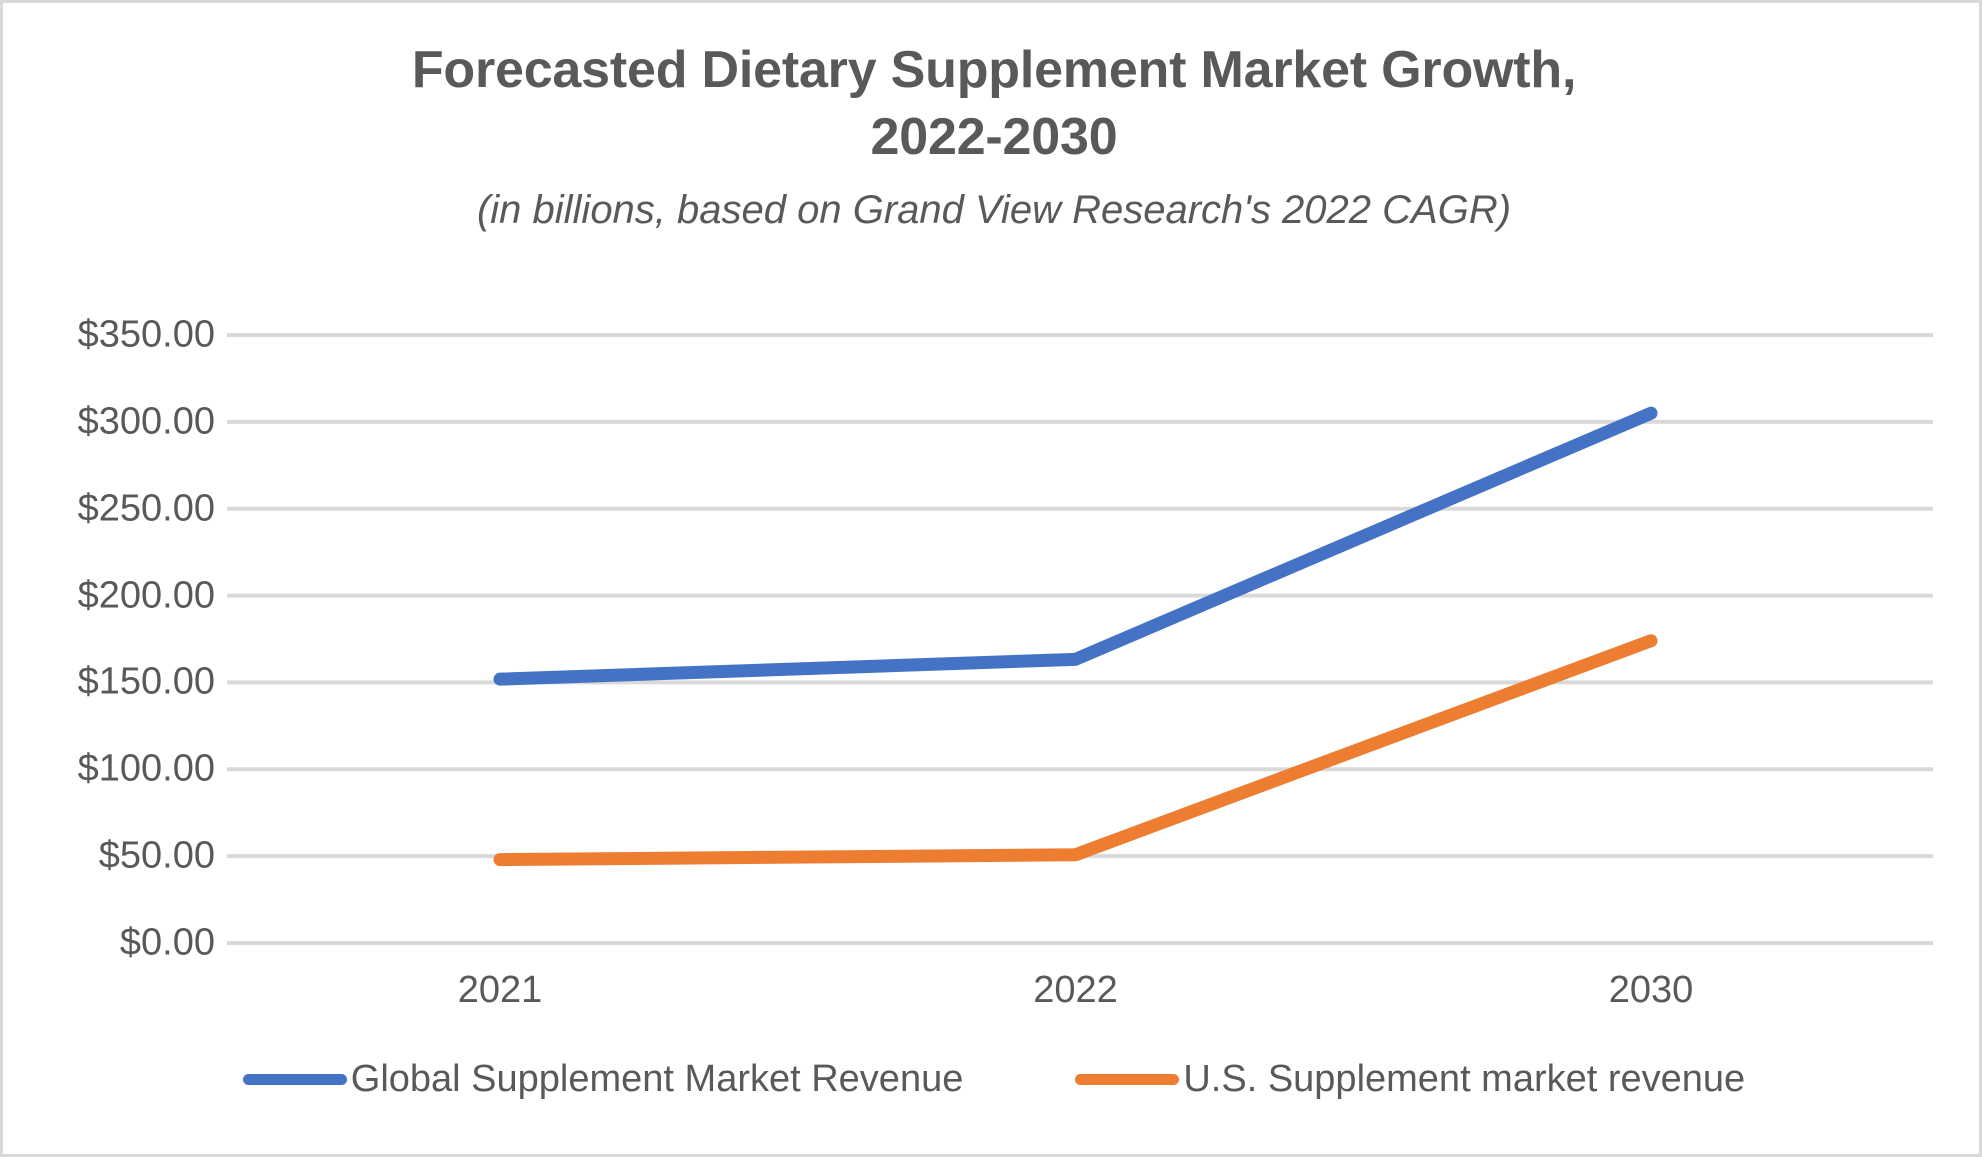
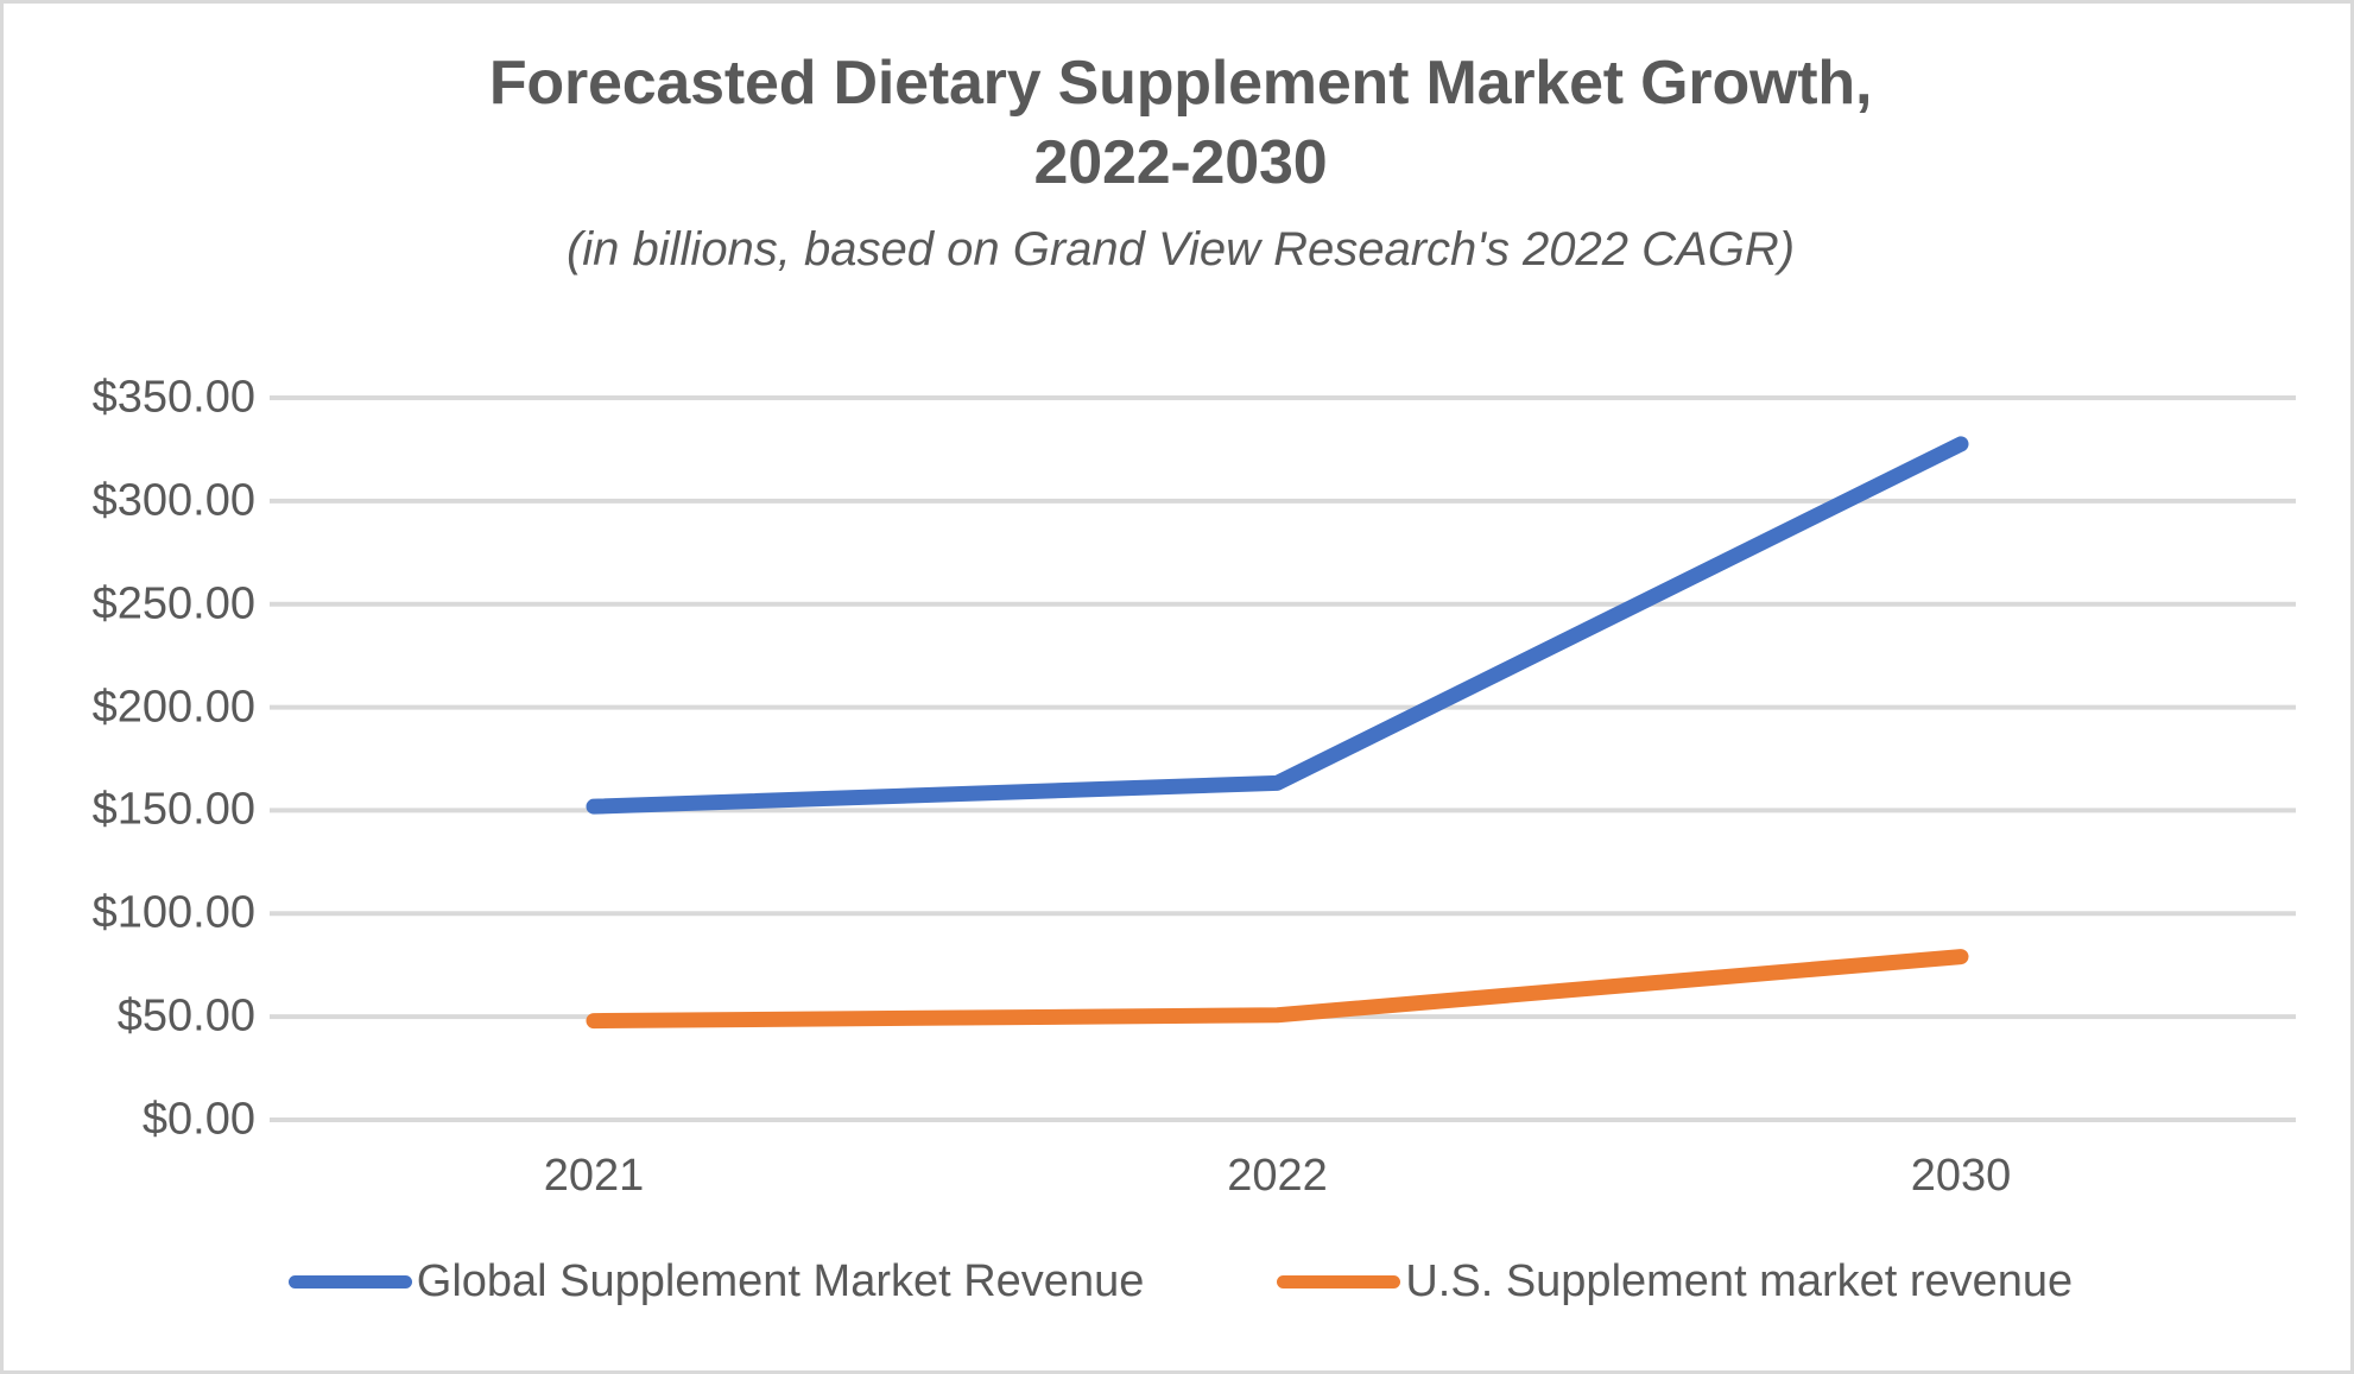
Global Supplement Market Revenue/2030: $305 -> $328
U.S. Supplement market revenue/2030: $174 -> $79
